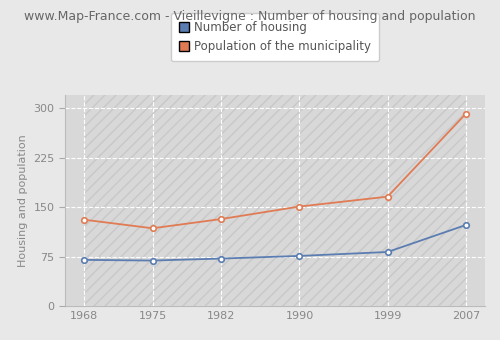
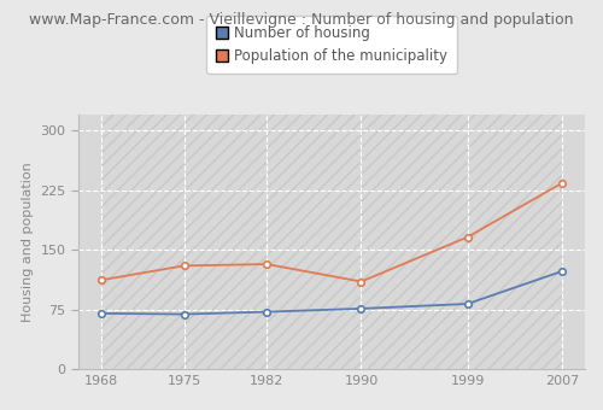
Population of the municipality/1968: 131 -> 112
Population of the municipality/1975: 118 -> 130
Population of the municipality/1990: 151 -> 110
Population of the municipality/2007: 292 -> 234
